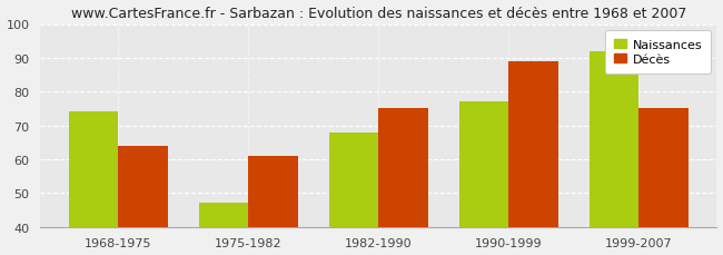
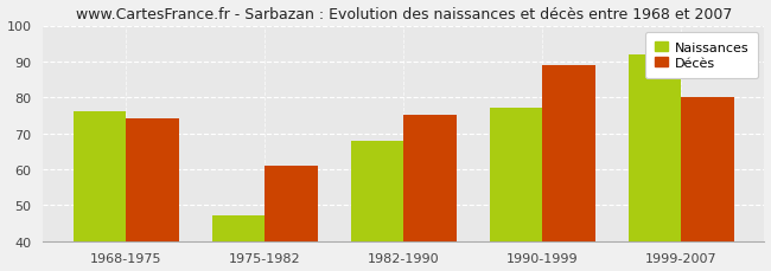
Naissances/1968-1975: 74 -> 76
Décès/1968-1975: 64 -> 74
Décès/1999-2007: 75 -> 80
